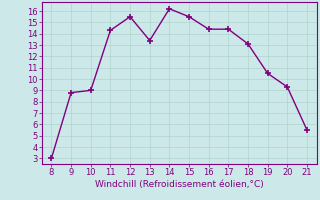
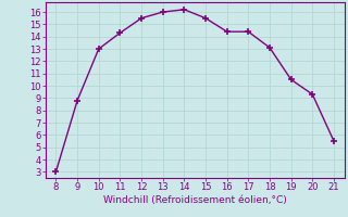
10: 9.0 -> 13.0
13: 13.4 -> 16.0
